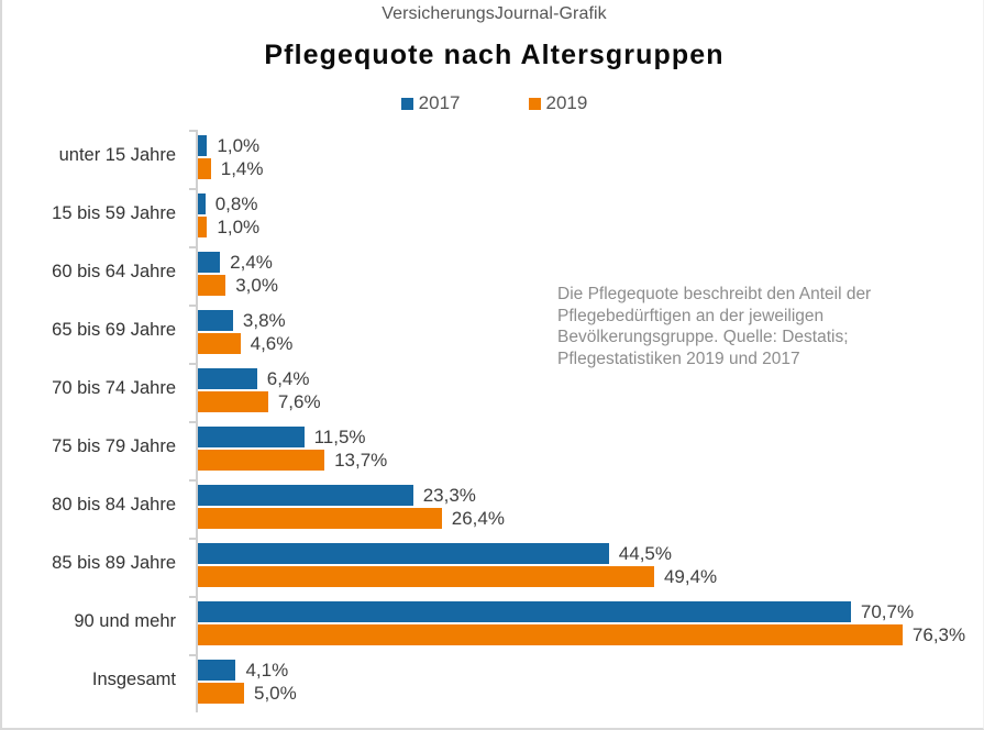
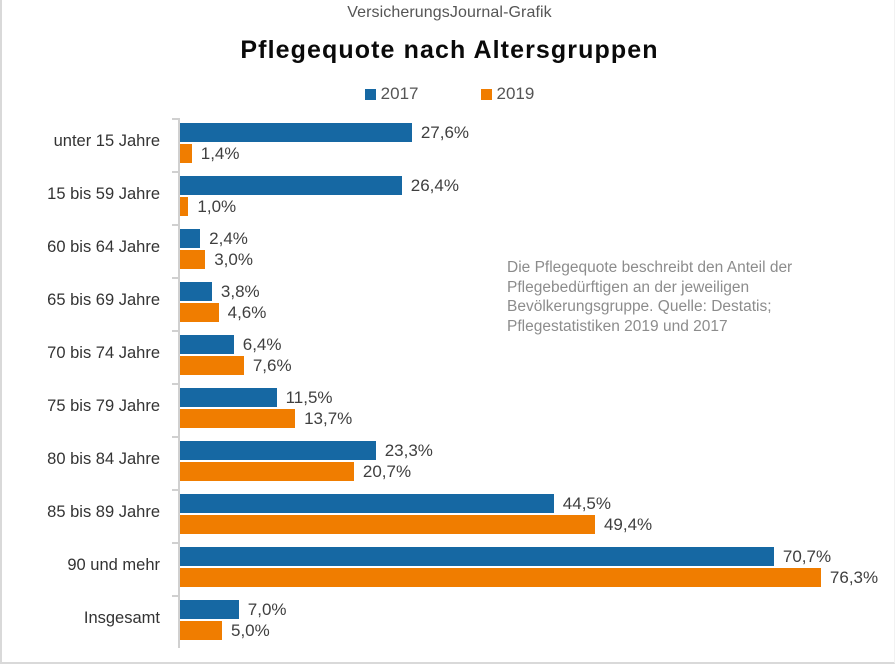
2017/unter 15 Jahre: 1,0% -> 27,6%
2017/15 bis 59 Jahre: 0,8% -> 26,4%
2019/80 bis 84 Jahre: 26,4% -> 20,7%
2017/Insgesamt: 4,1% -> 7,0%
